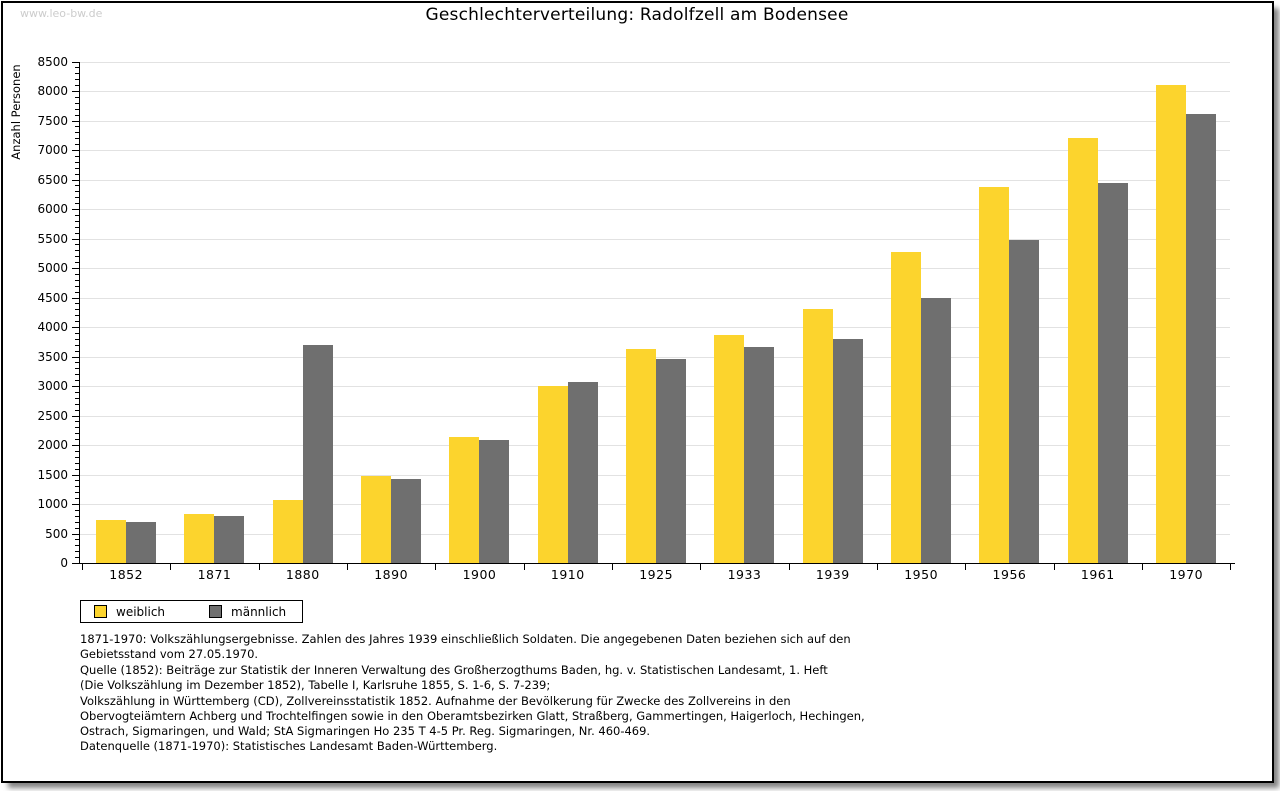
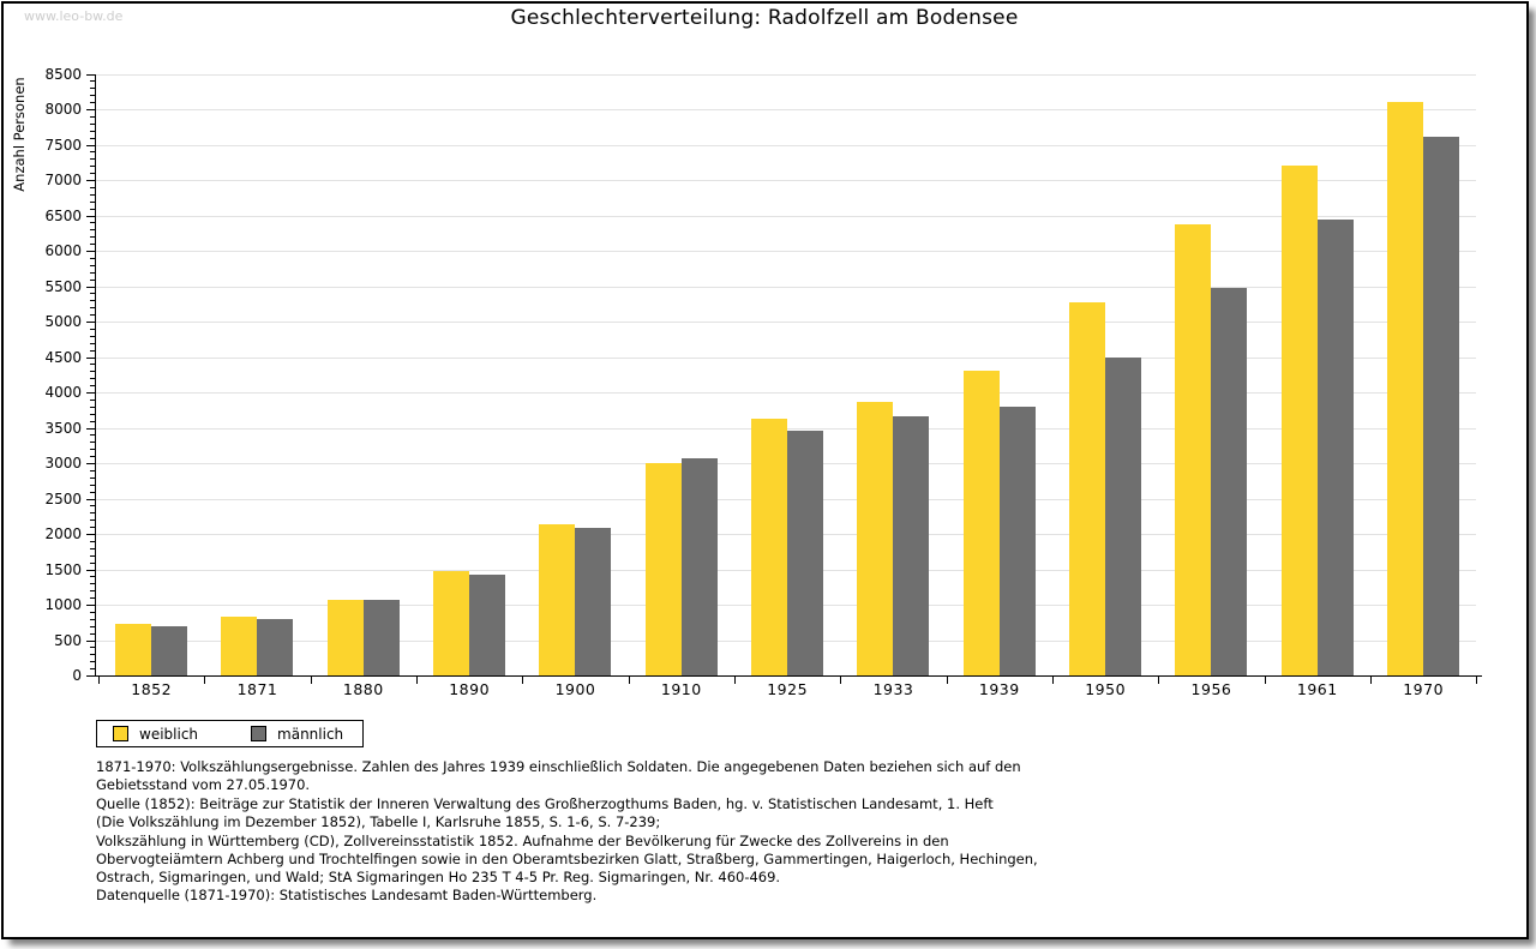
männlich/1880: 3700 -> 1100
